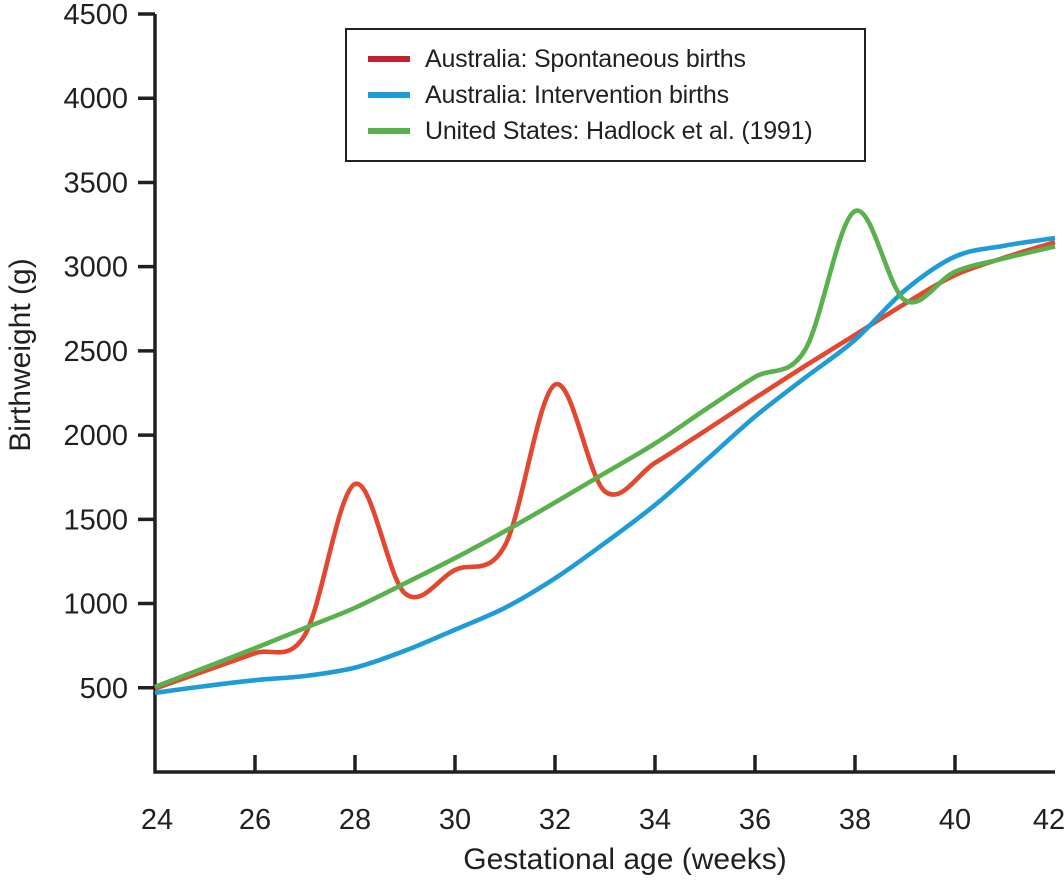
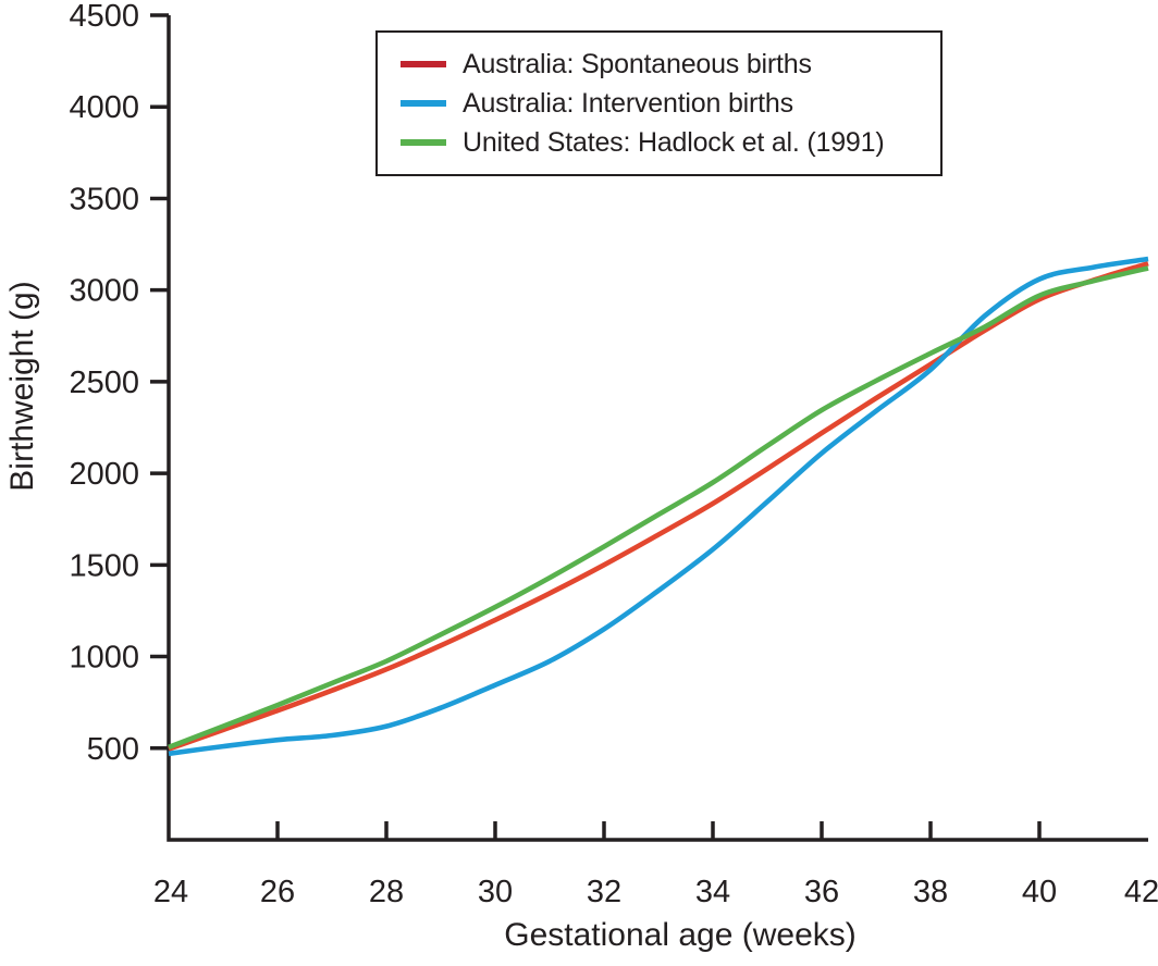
Australia: Spontaneous births/28: 1710 -> 930
Australia: Spontaneous births/32: 2300 -> 1500
United States: Hadlock et al. (1991)/38: 3330 -> 2660
